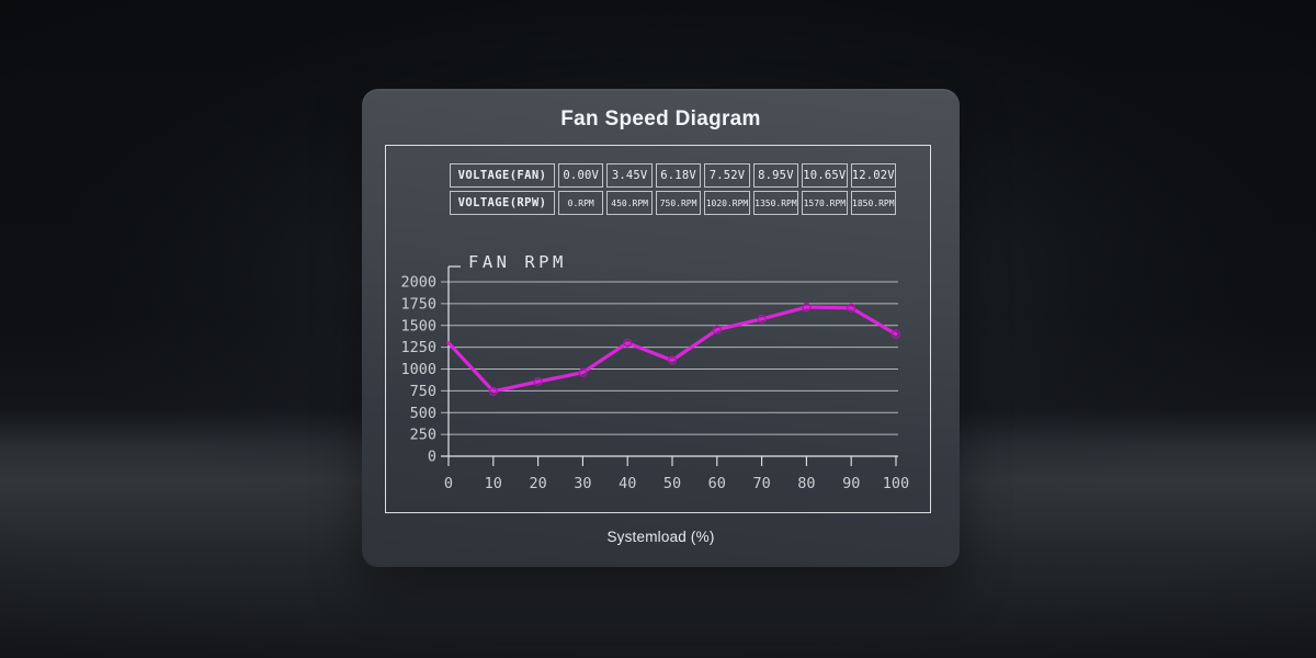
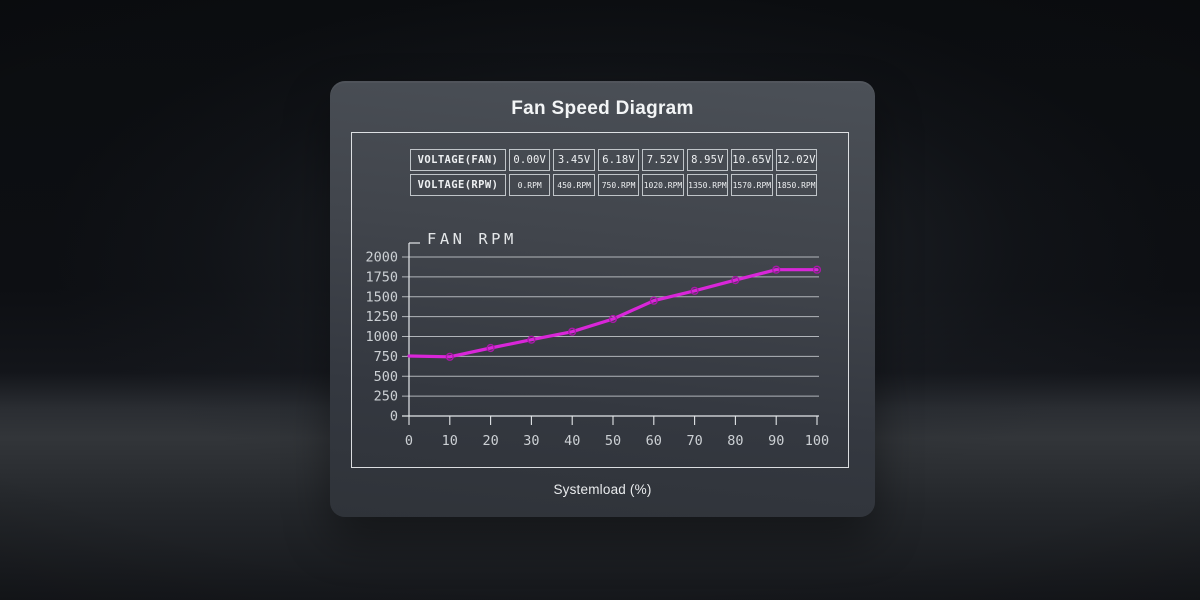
0: 1300 -> 800
40: 1300 -> 1100
50: 1100 -> 1200
90: 1700 -> 1800
100: 1400 -> 1800
